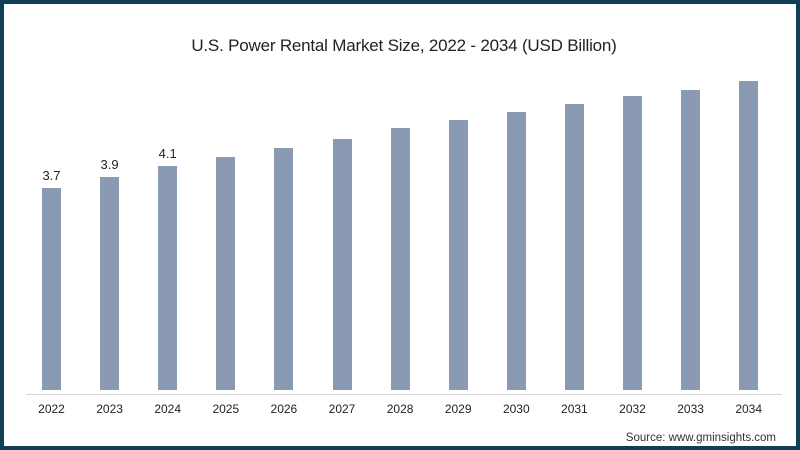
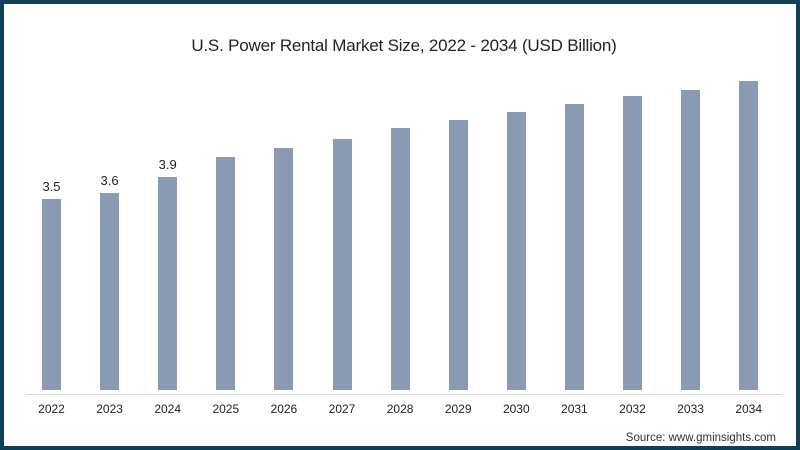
2022: 3.7 -> 3.5
2023: 3.9 -> 3.6
2024: 4.1 -> 3.9
